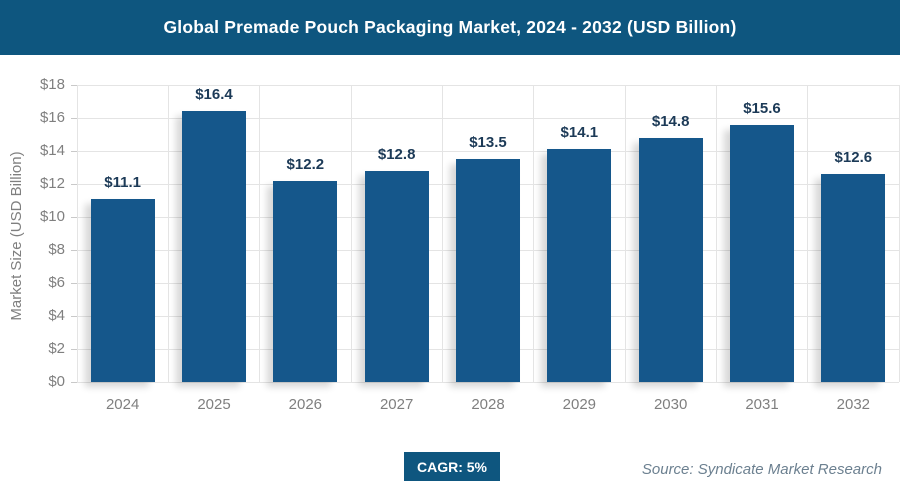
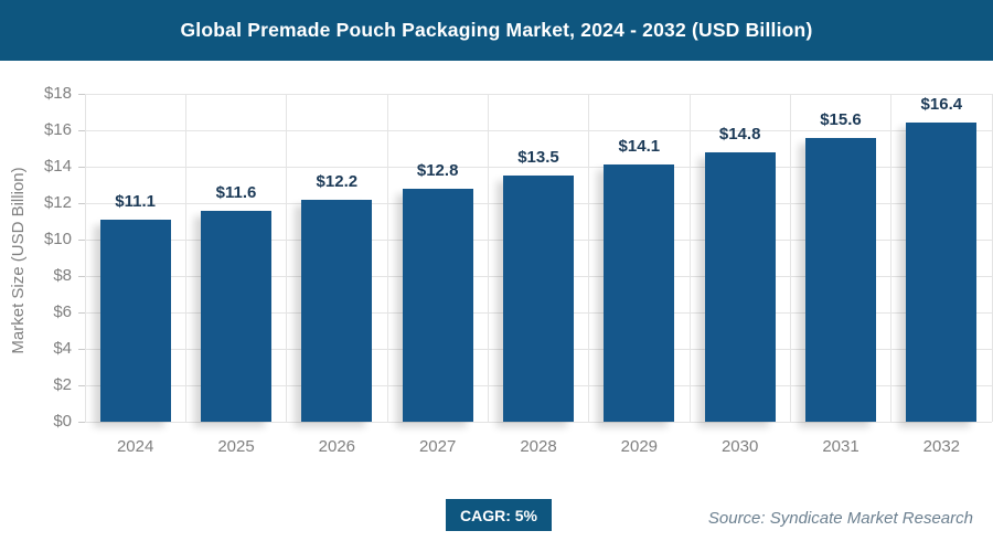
2025: $16.4 -> $11.6
2032: $12.6 -> $16.4
